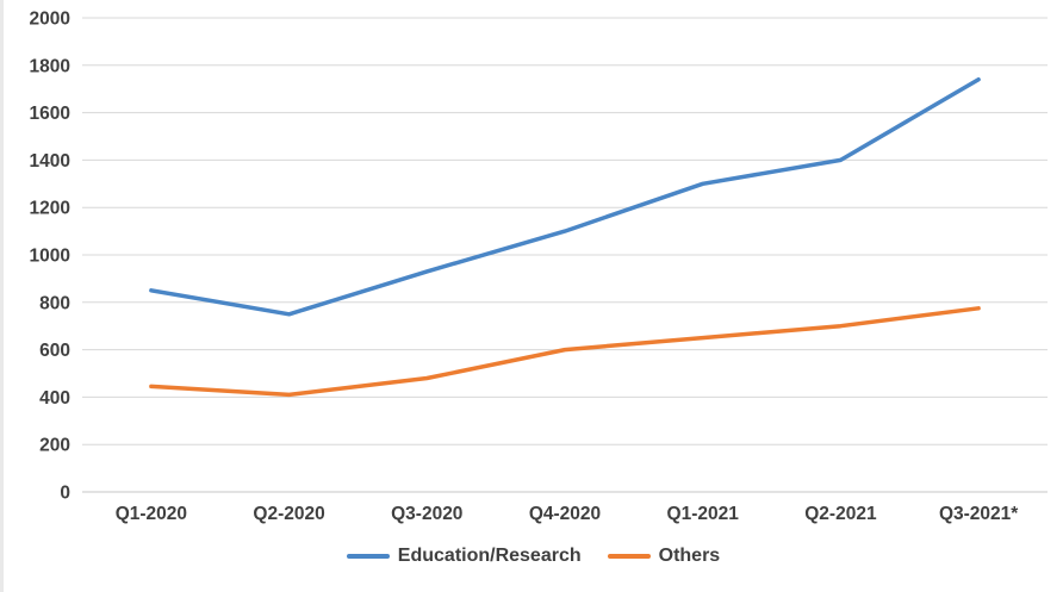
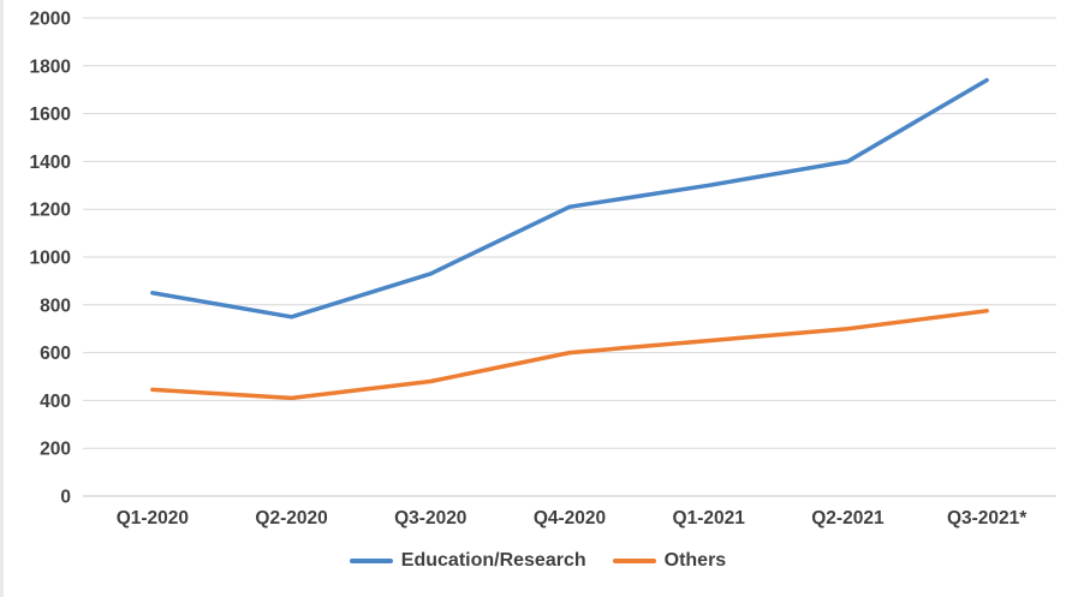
Education/Research/Q4-2020: 1100 -> 1210
